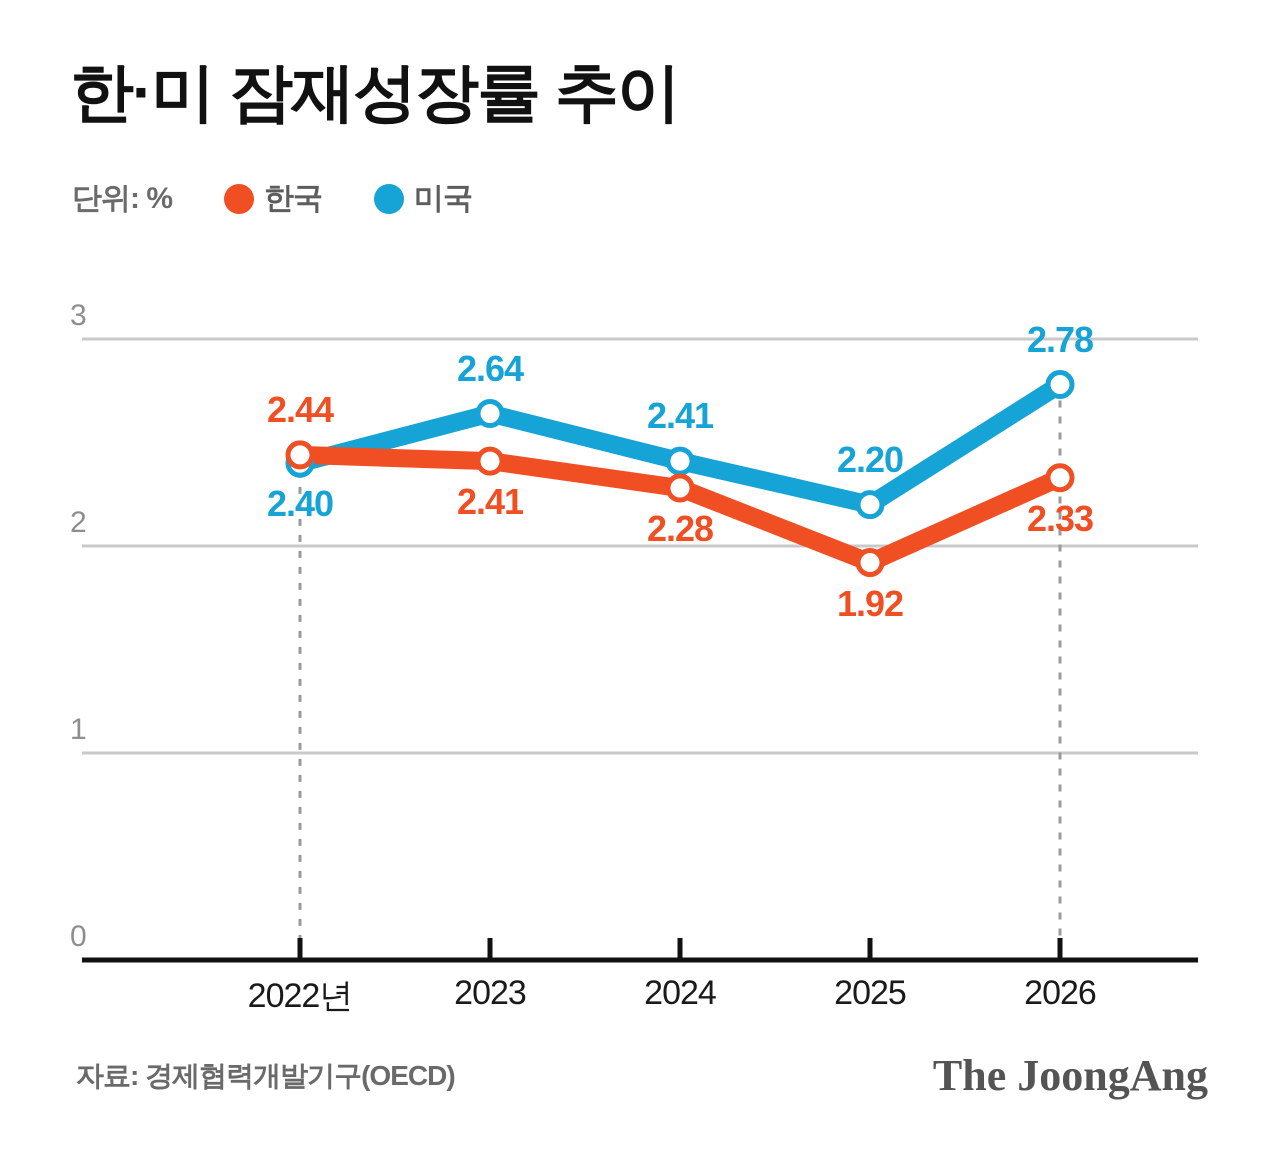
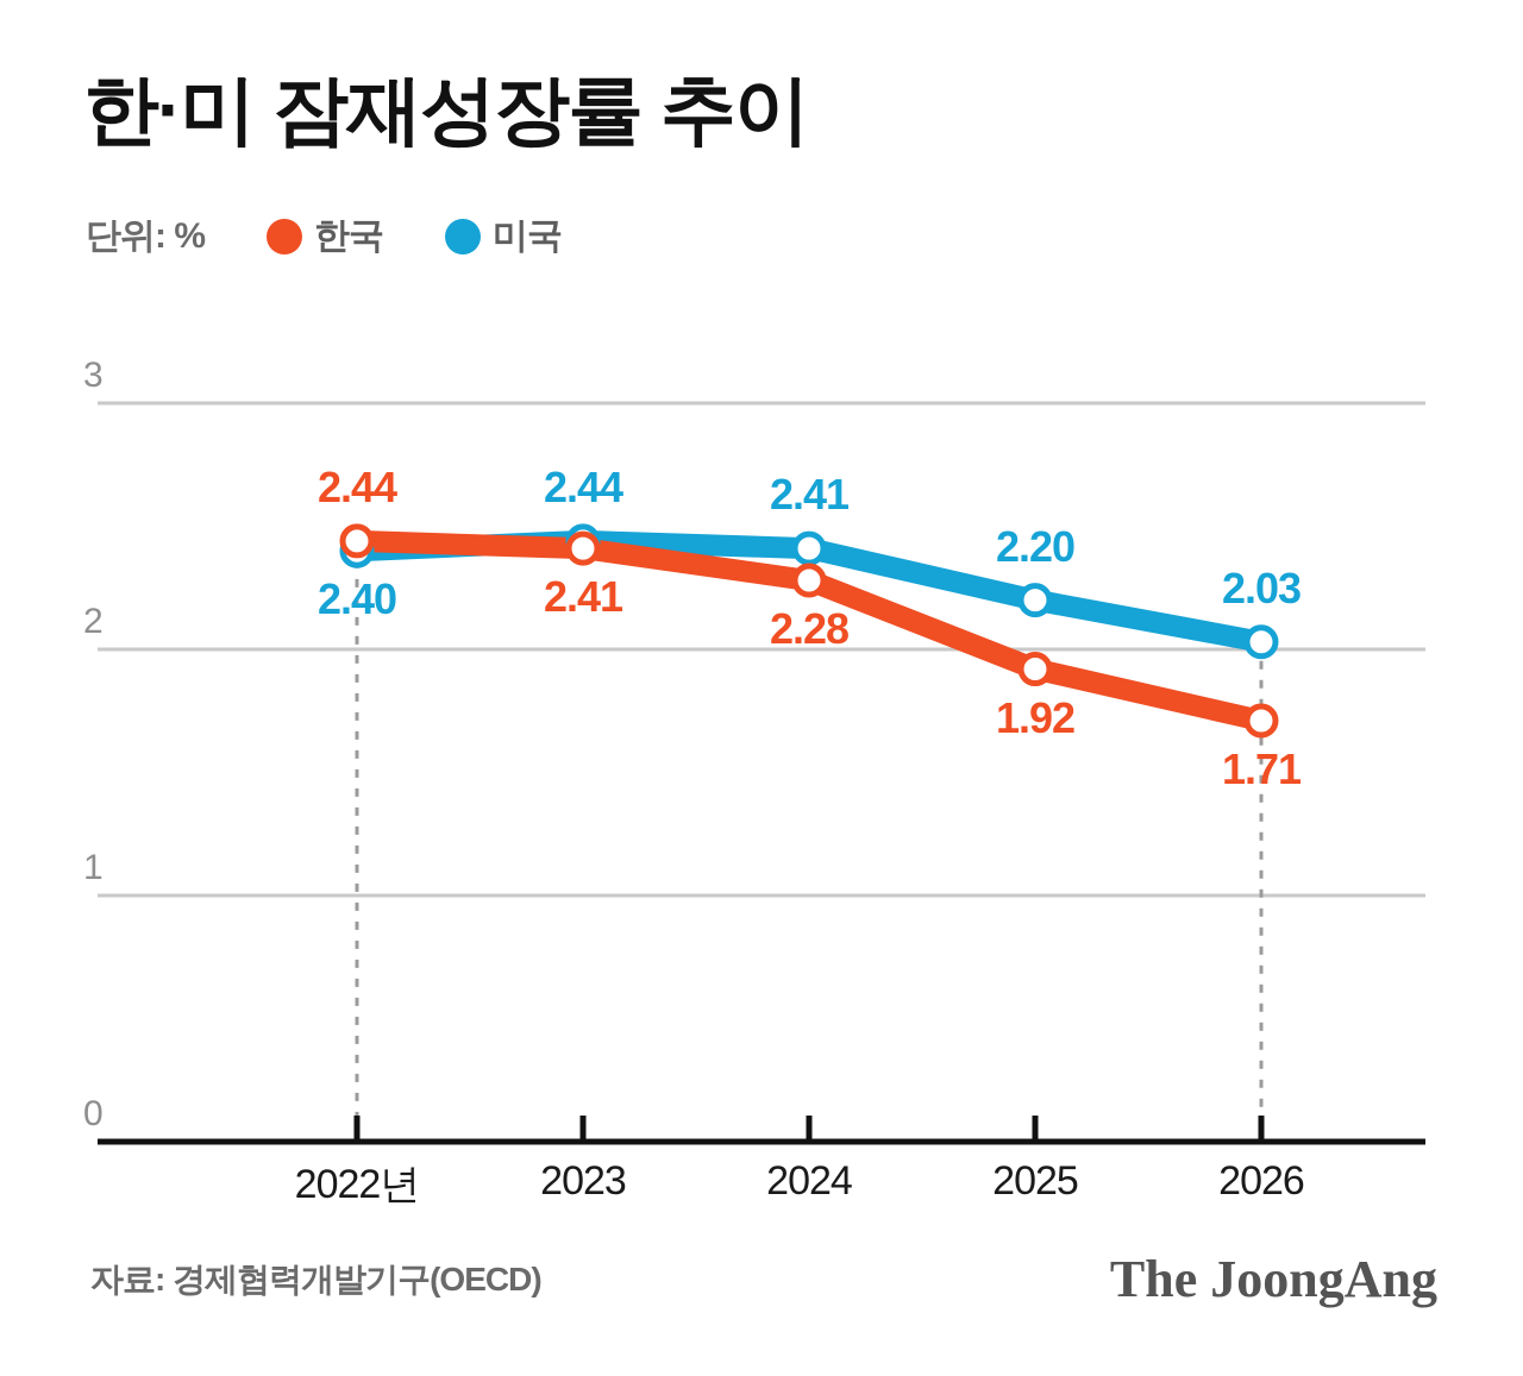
미국/2023: 2.64 -> 2.44
한국/2026: 2.33 -> 1.71
미국/2026: 2.78 -> 2.03
